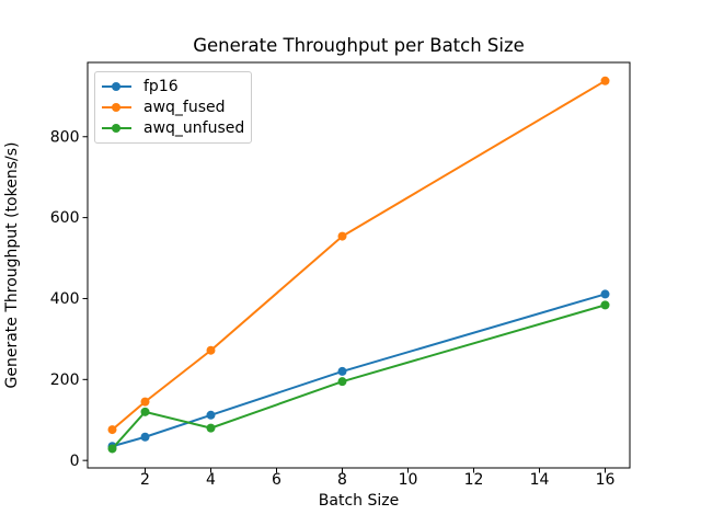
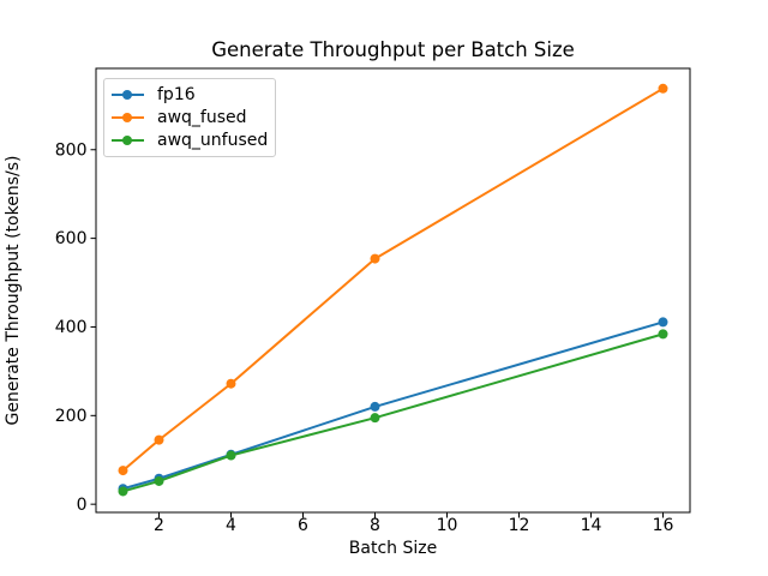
awq_unfused/2: 120 -> 50
awq_unfused/4: 80 -> 110
